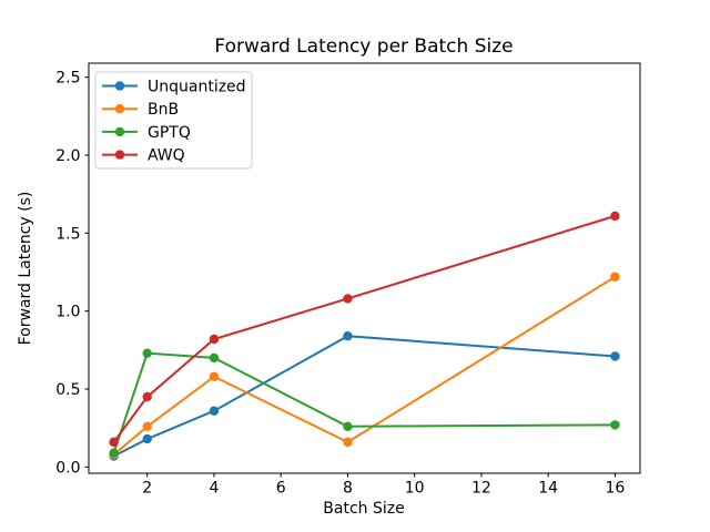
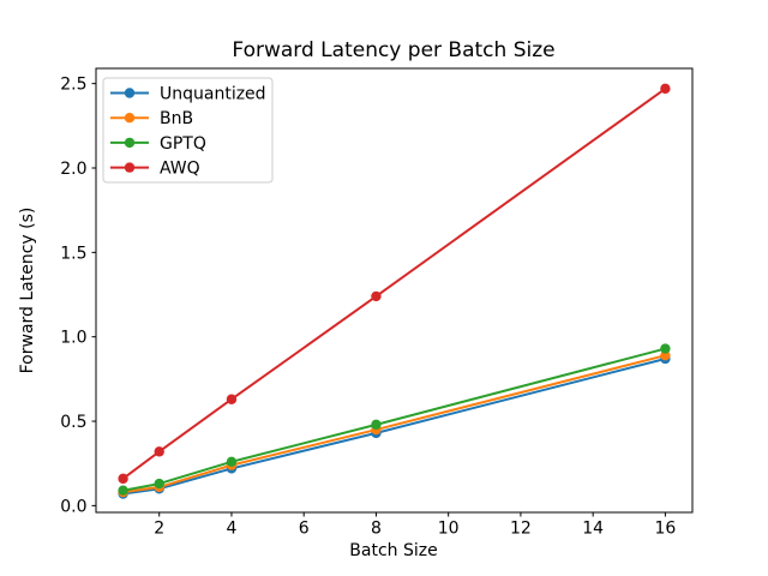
Unquantized/2: 0.18 -> 0.10
BnB/2: 0.26 -> 0.11
GPTQ/2: 0.73 -> 0.13
AWQ/2: 0.45 -> 0.32
Unquantized/4: 0.36 -> 0.22
BnB/4: 0.58 -> 0.24
GPTQ/4: 0.70 -> 0.26
AWQ/4: 0.82 -> 0.63
Unquantized/8: 0.84 -> 0.43
BnB/8: 0.16 -> 0.45
GPTQ/8: 0.26 -> 0.48
AWQ/8: 1.08 -> 1.24
Unquantized/16: 0.71 -> 0.87
BnB/16: 1.22 -> 0.89
GPTQ/16: 0.27 -> 0.93
AWQ/16: 1.61 -> 2.47
